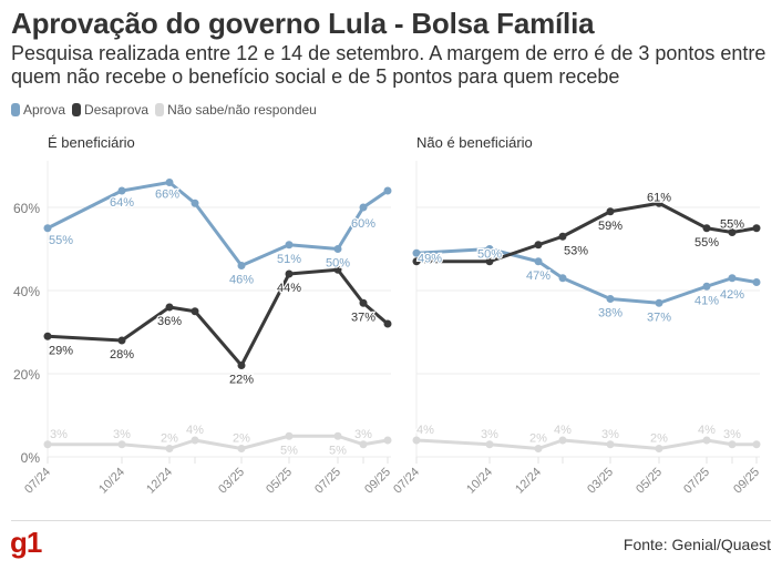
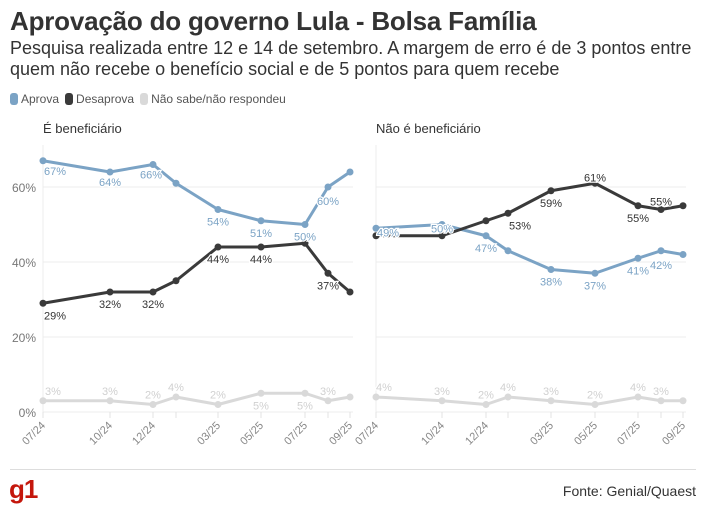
É beneficiário/Aprova/07/24: 55% -> 67%
É beneficiário/Desaprova/10/24: 28% -> 32%
É beneficiário/Desaprova/12/24: 36% -> 32%
É beneficiário/Aprova/03/25: 46% -> 54%
É beneficiário/Desaprova/03/25: 22% -> 44%
